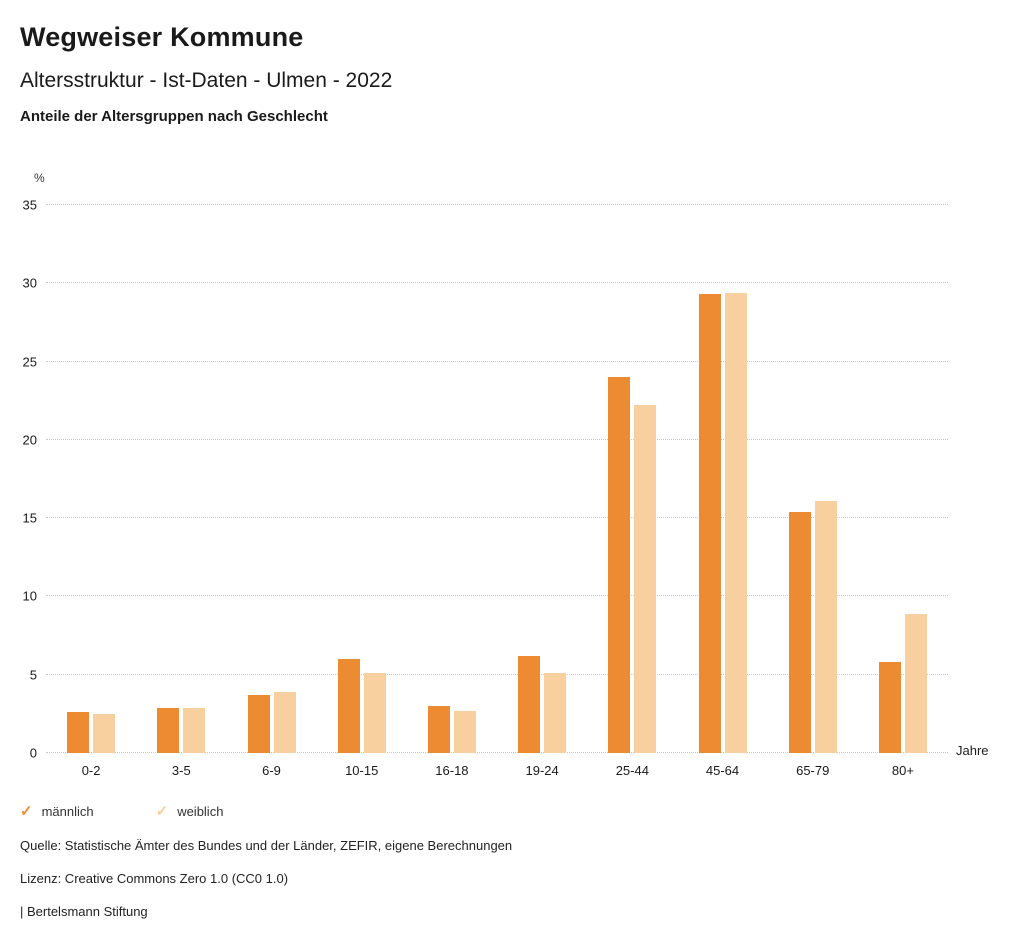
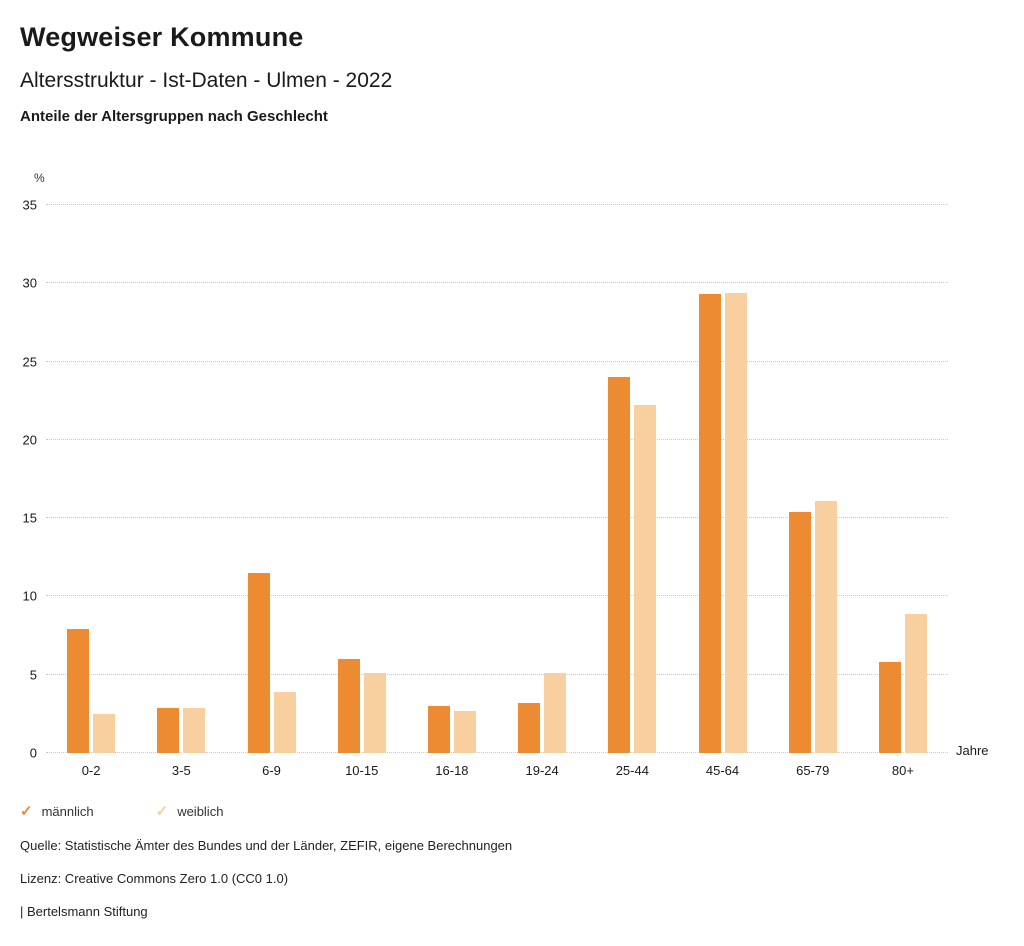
männlich/0-2: 2.6 -> 7.9
männlich/6-9: 3.7 -> 11.5
männlich/19-24: 6.2 -> 3.2
